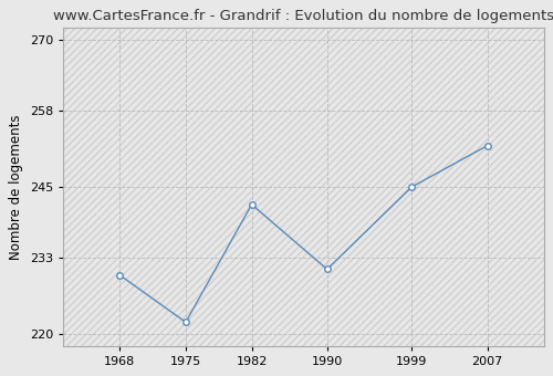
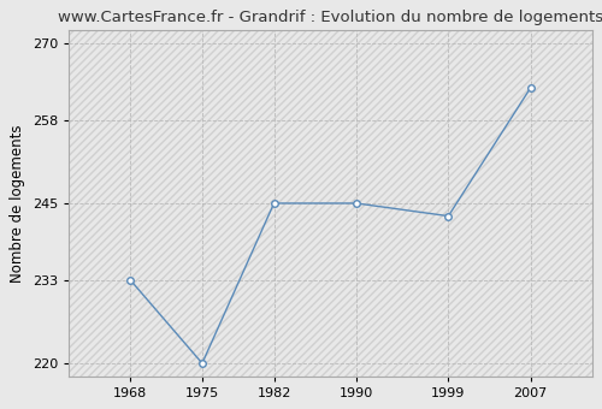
1968: 230 -> 233
1975: 222 -> 220
1982: 242 -> 245
1990: 231 -> 245
1999: 245 -> 243
2007: 252 -> 263
